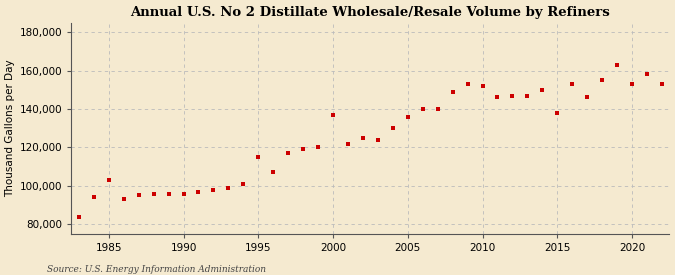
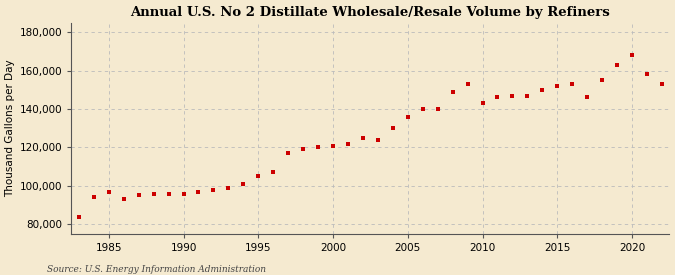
1985: 103,000 -> 97,000
1995: 115,000 -> 105,000
2000: 137,000 -> 121,000
2010: 152,000 -> 143,000
2015: 138,000 -> 152,000
2020: 153,000 -> 168,000
